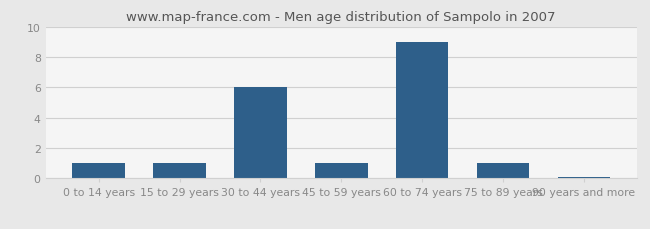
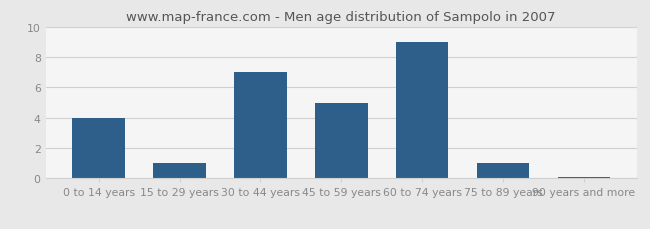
0 to 14 years: 1.0 -> 4.0
30 to 44 years: 6.0 -> 7.0
45 to 59 years: 1.0 -> 5.0
